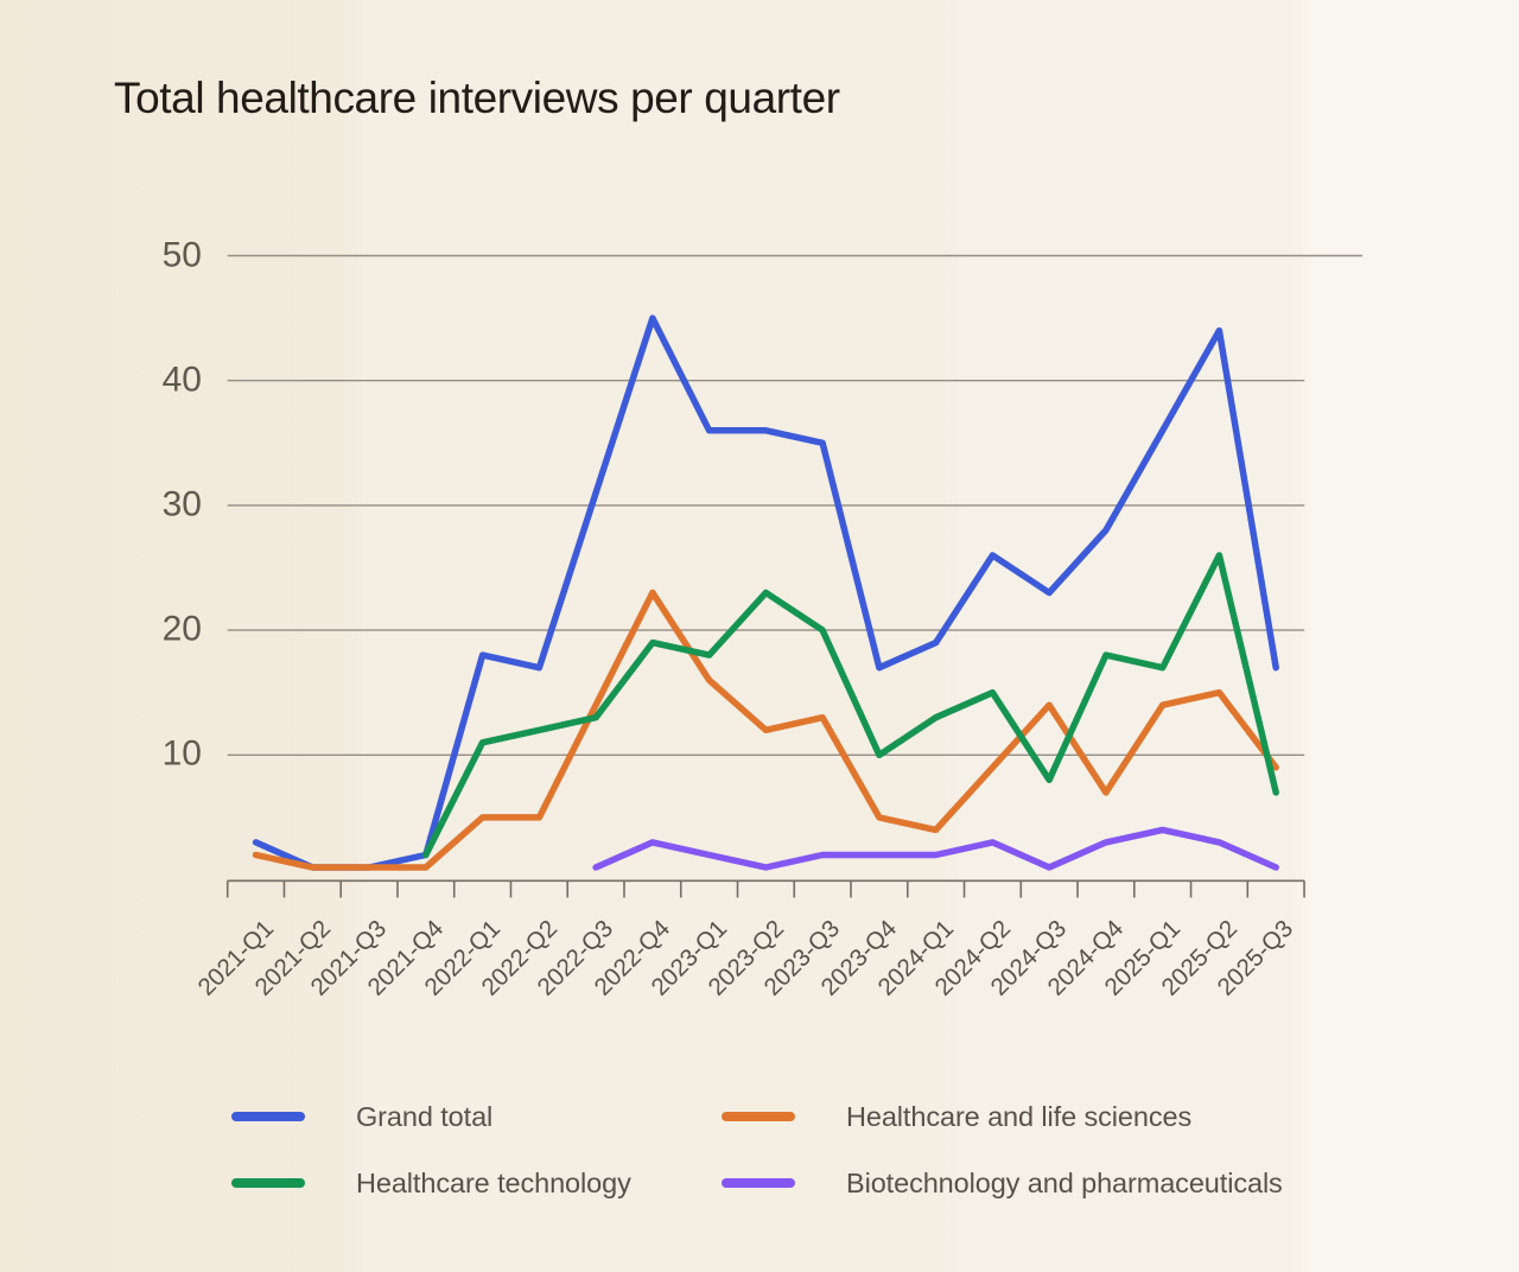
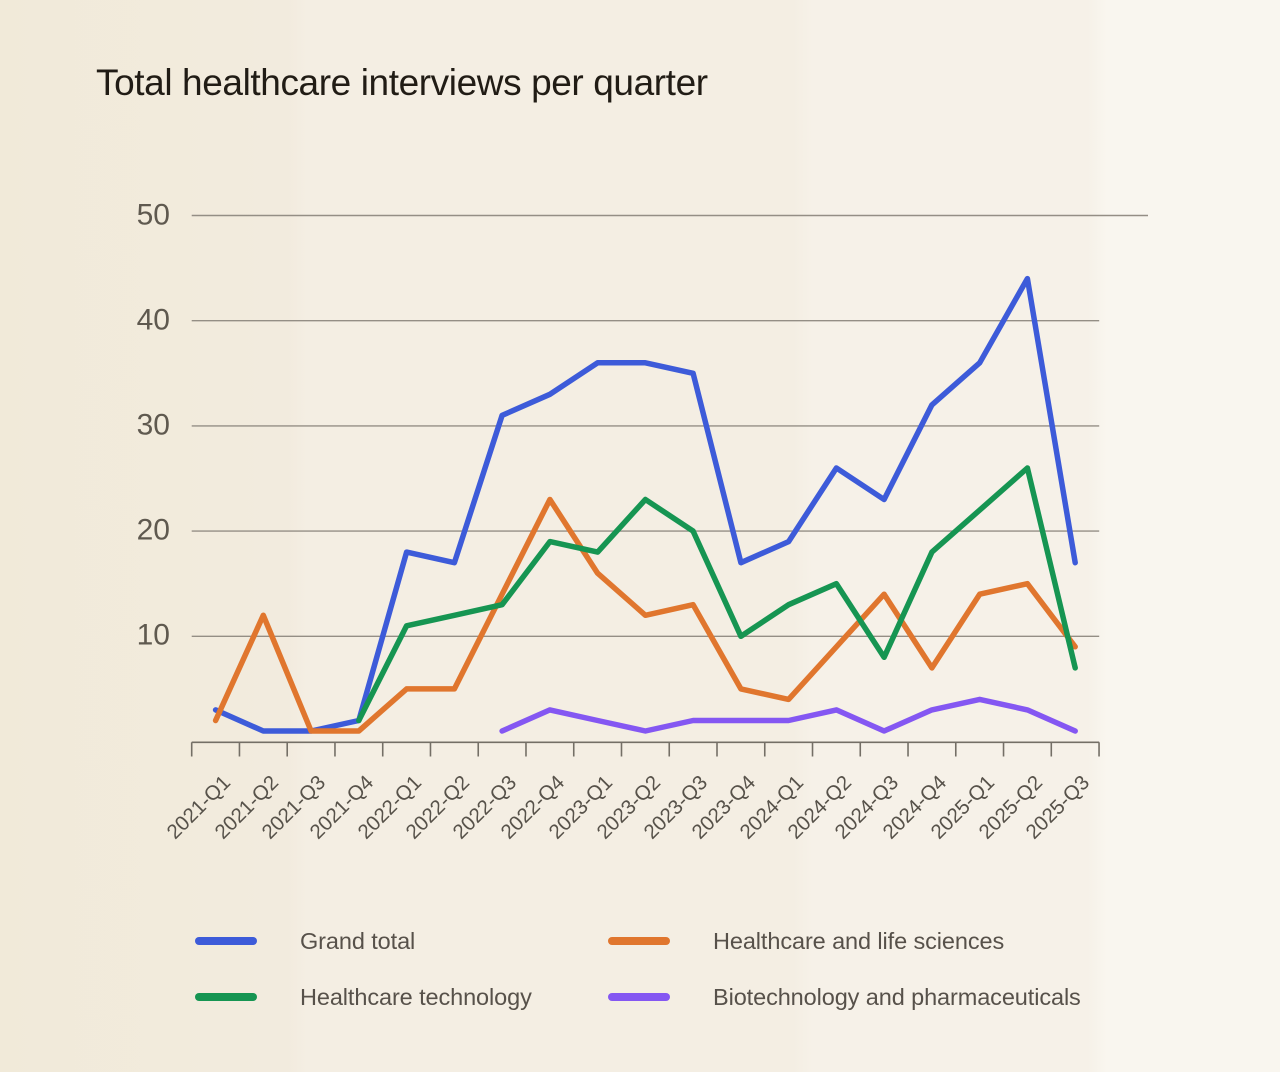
Healthcare and life sciences/2021-Q2: 1 -> 12
Grand total/2022-Q4: 45 -> 33
Grand total/2024-Q4: 28 -> 32
Healthcare technology/2025-Q1: 17 -> 22
